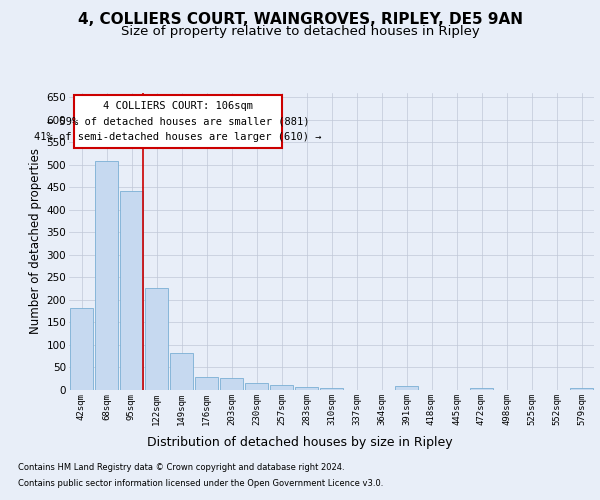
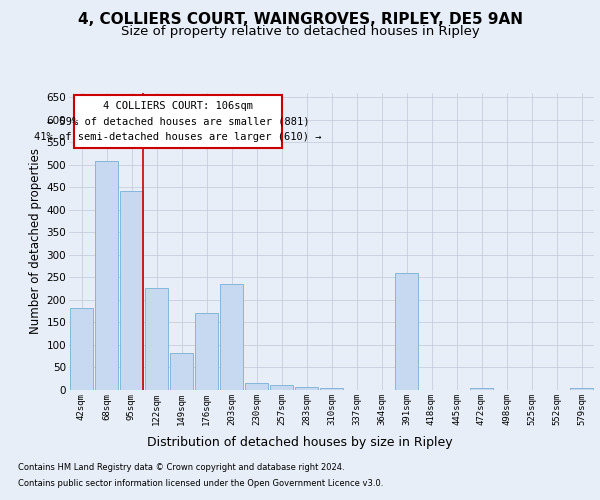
176sqm: 28 -> 170
203sqm: 27 -> 235
391sqm: 8 -> 260
